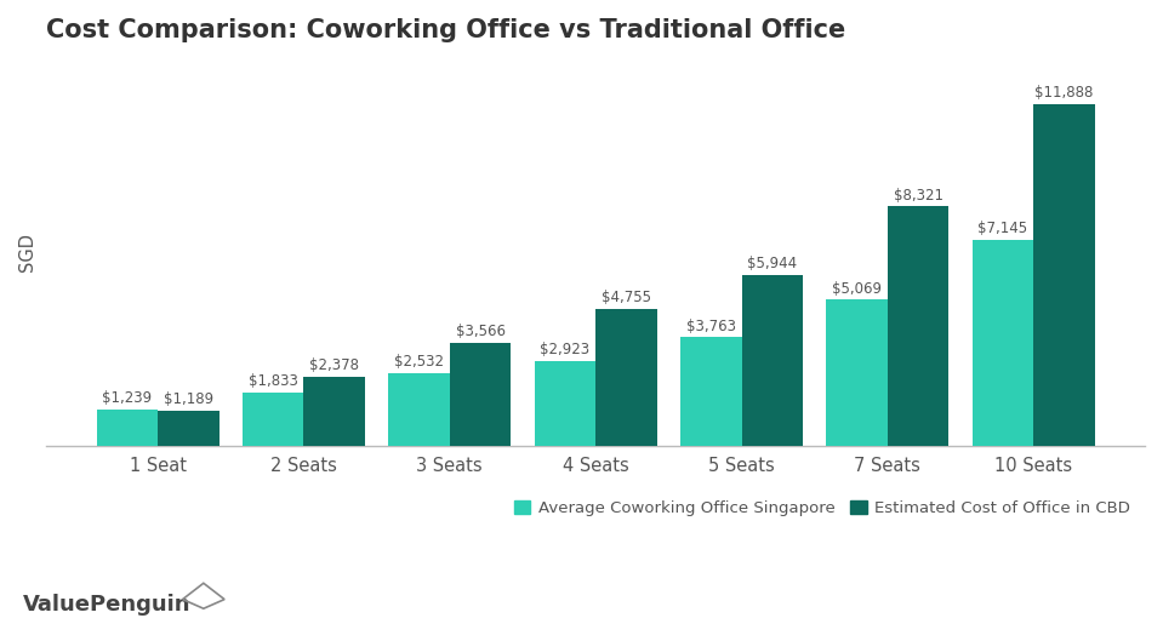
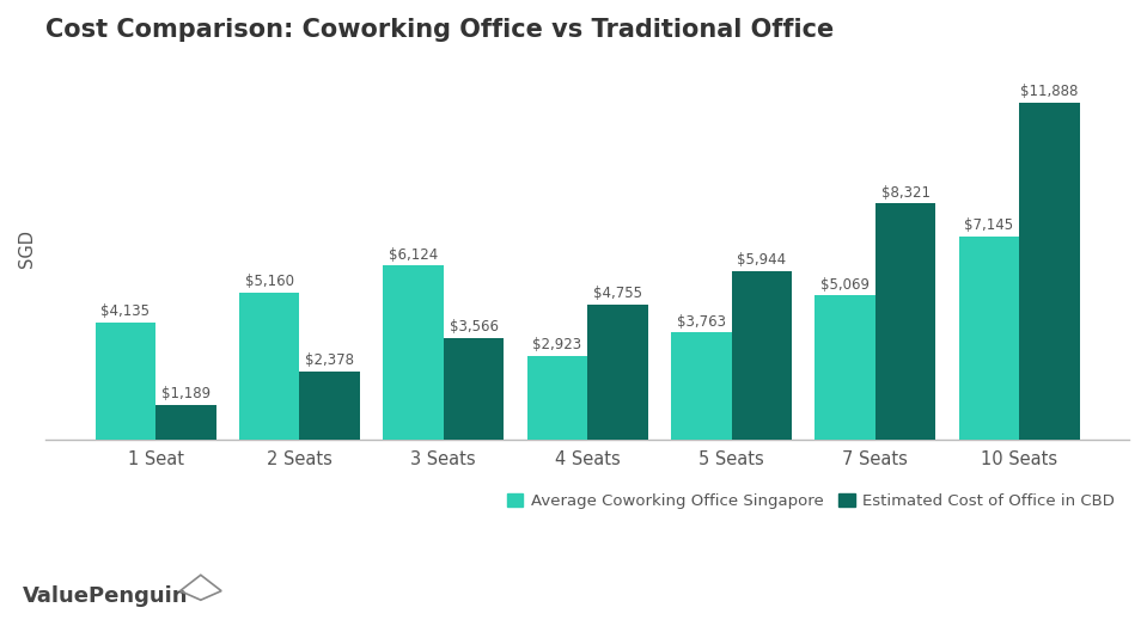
Average Coworking Office Singapore/1 Seat: $1,239 -> $4,135
Average Coworking Office Singapore/2 Seats: $1,833 -> $5,160
Average Coworking Office Singapore/3 Seats: $2,532 -> $6,124
